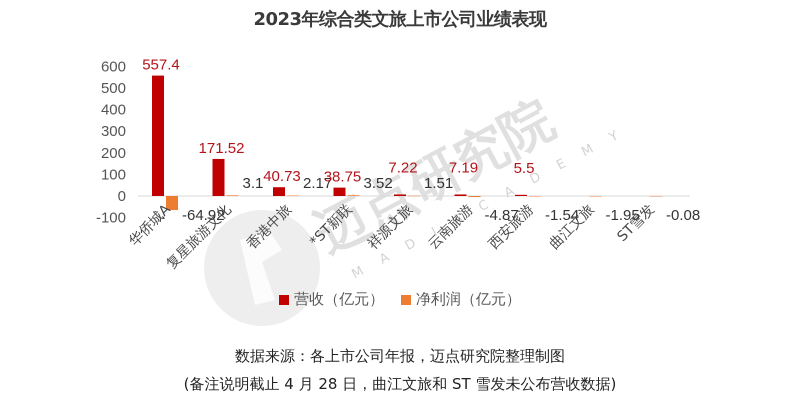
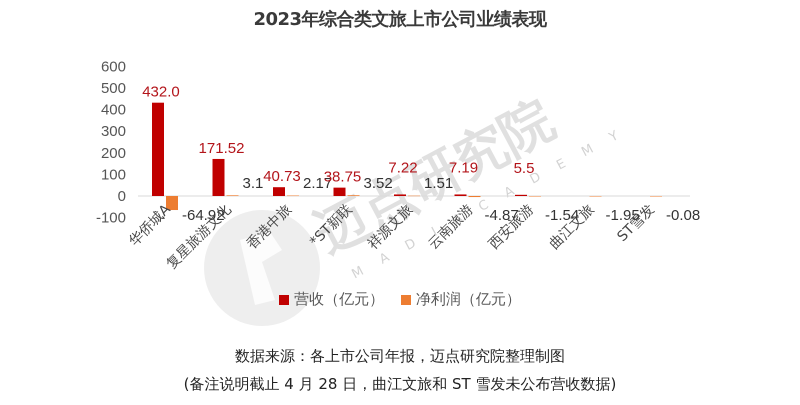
营收（亿元）/华侨城A: 557.4 -> 432.0
